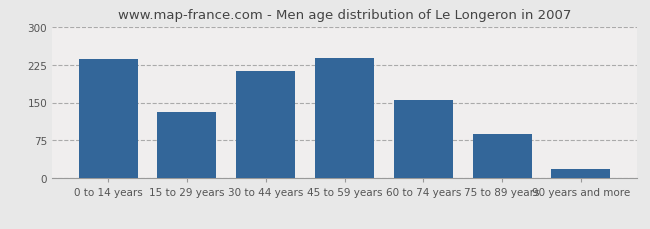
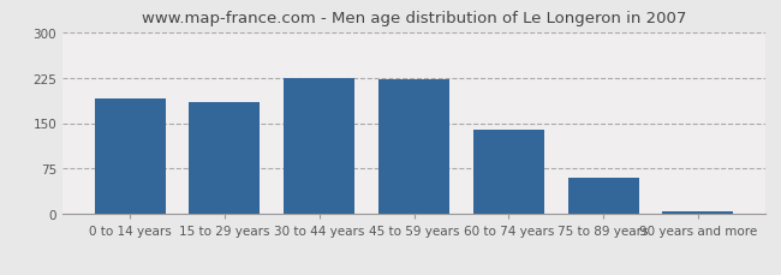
0 to 14 years: 236 -> 190
15 to 29 years: 132 -> 185
30 to 44 years: 212 -> 225
45 to 59 years: 238 -> 223
60 to 74 years: 154 -> 140
75 to 89 years: 88 -> 60
90 years and more: 18 -> 5
